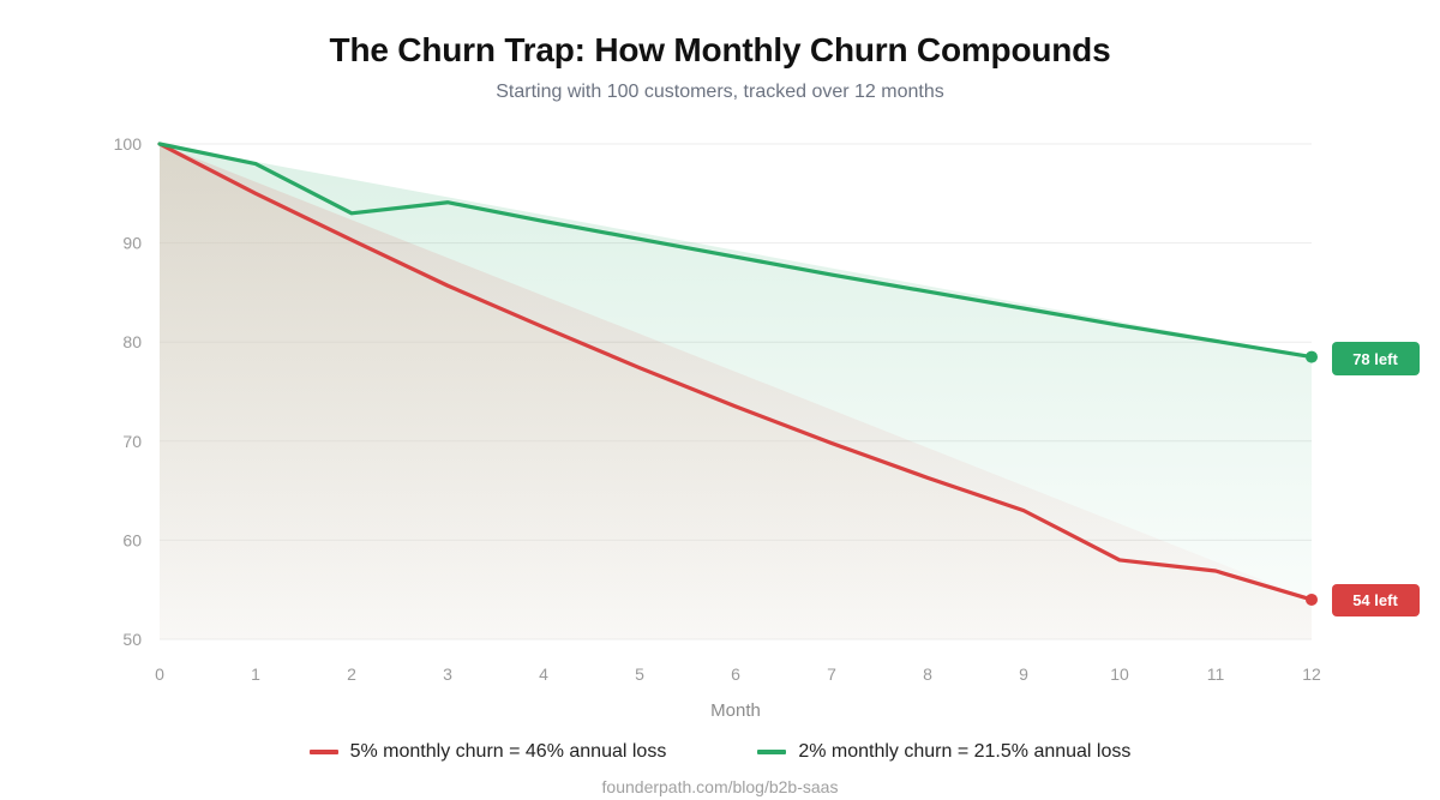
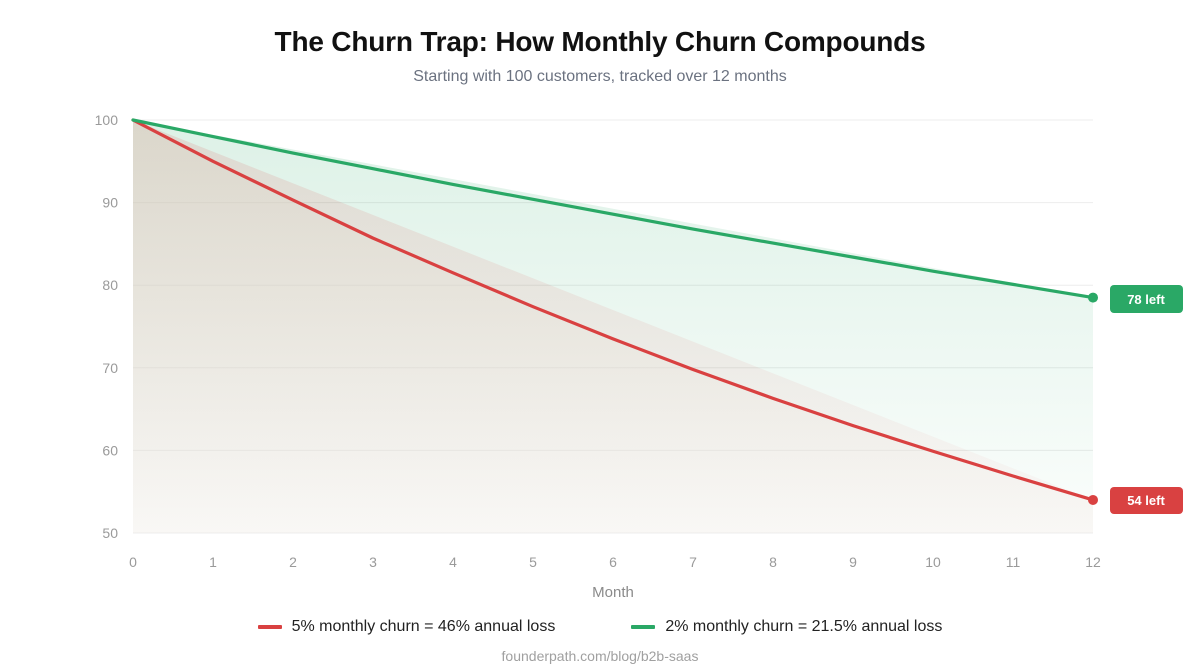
2% monthly churn = 21.5% annual loss/2: 93 -> 96
5% monthly churn = 46% annual loss/10: 58 -> 60
